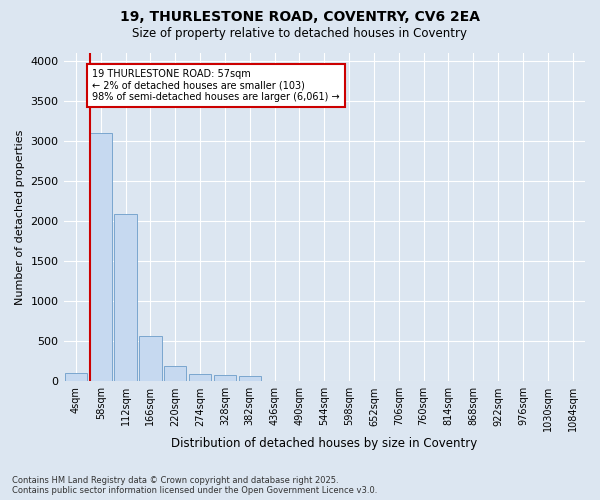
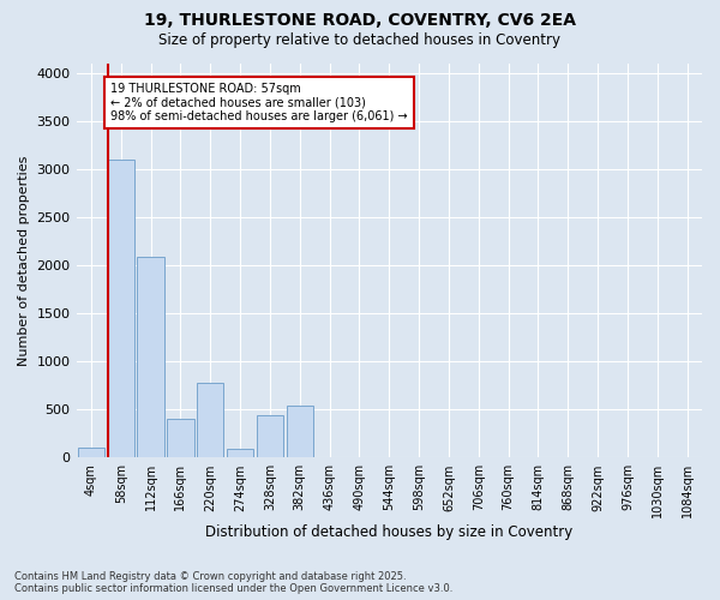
166sqm: 560 -> 400
220sqm: 190 -> 780
328sqm: 80 -> 440
382sqm: 60 -> 540
